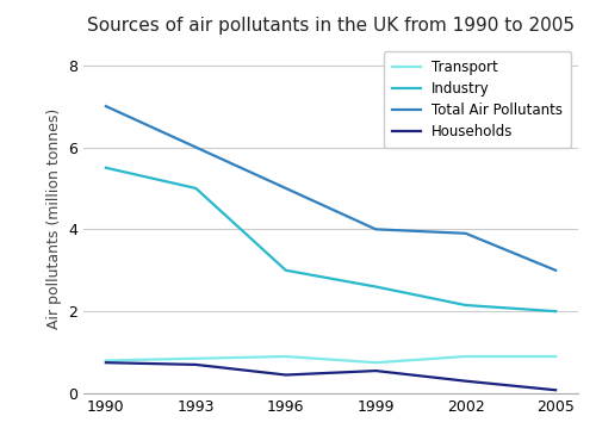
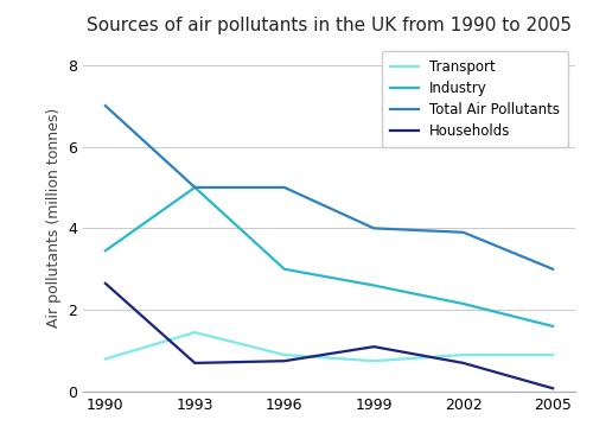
Industry/1990: 5.50 -> 3.45
Households/1990: 0.75 -> 2.65
Transport/1993: 0.85 -> 1.45
Total Air Pollutants/1993: 6.0 -> 5.0
Households/1996: 0.45 -> 0.75
Households/1999: 0.55 -> 1.10
Households/2002: 0.30 -> 0.70
Industry/2005: 2.00 -> 1.60
